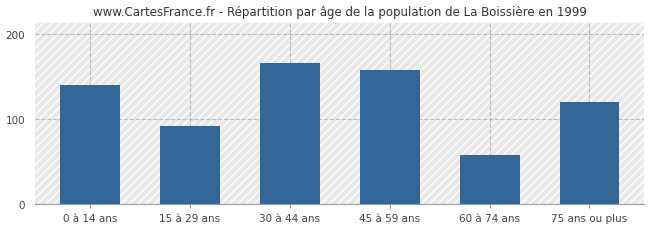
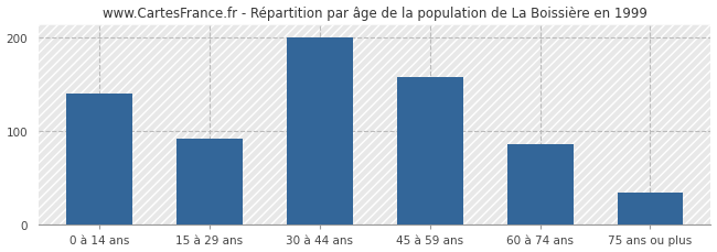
30 à 44 ans: 166 -> 200
60 à 74 ans: 58 -> 86
75 ans ou plus: 120 -> 35
